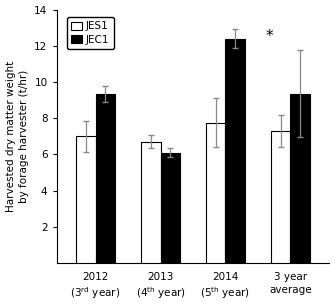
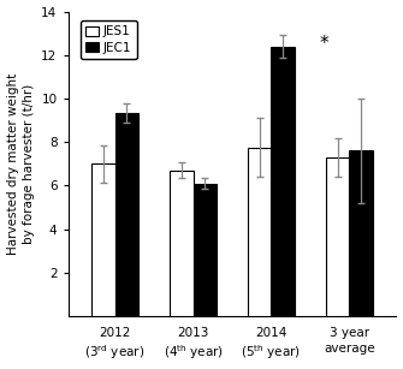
JEC1/3 year average: 9.3 -> 7.6
